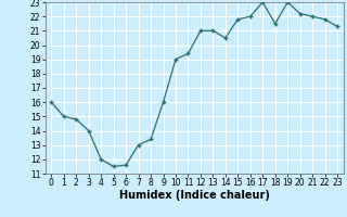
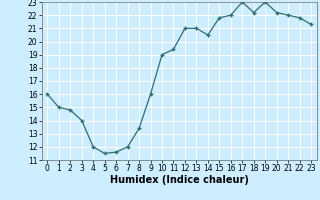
7: 13.0 -> 12.0
18: 21.5 -> 22.2
